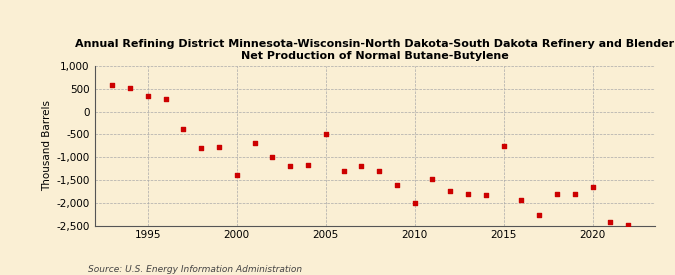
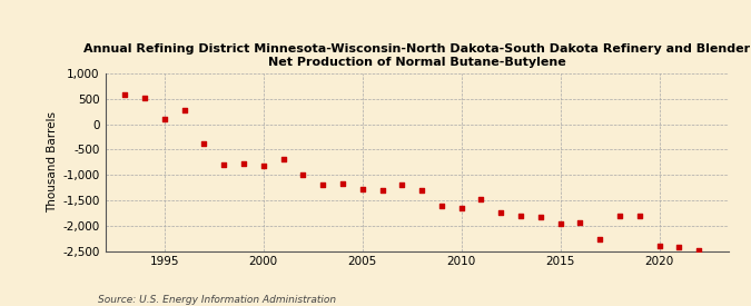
1995: 350 -> 100
2000: -1,400 -> -820
2005: -500 -> -1,280
2010: -2,000 -> -1,650
2015: -750 -> -1,970
2020: -1,650 -> -2,400
